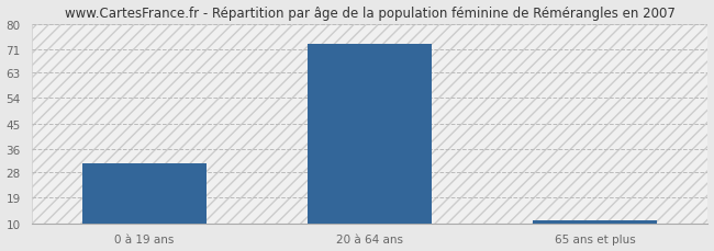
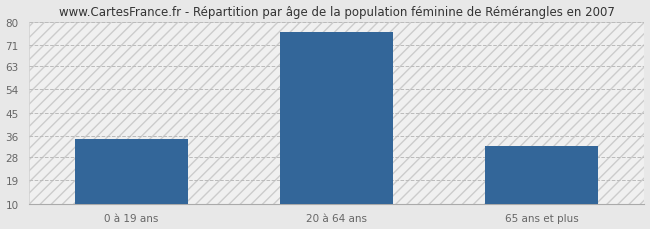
0 à 19 ans: 31 -> 35
20 à 64 ans: 73 -> 76
65 ans et plus: 11 -> 32
